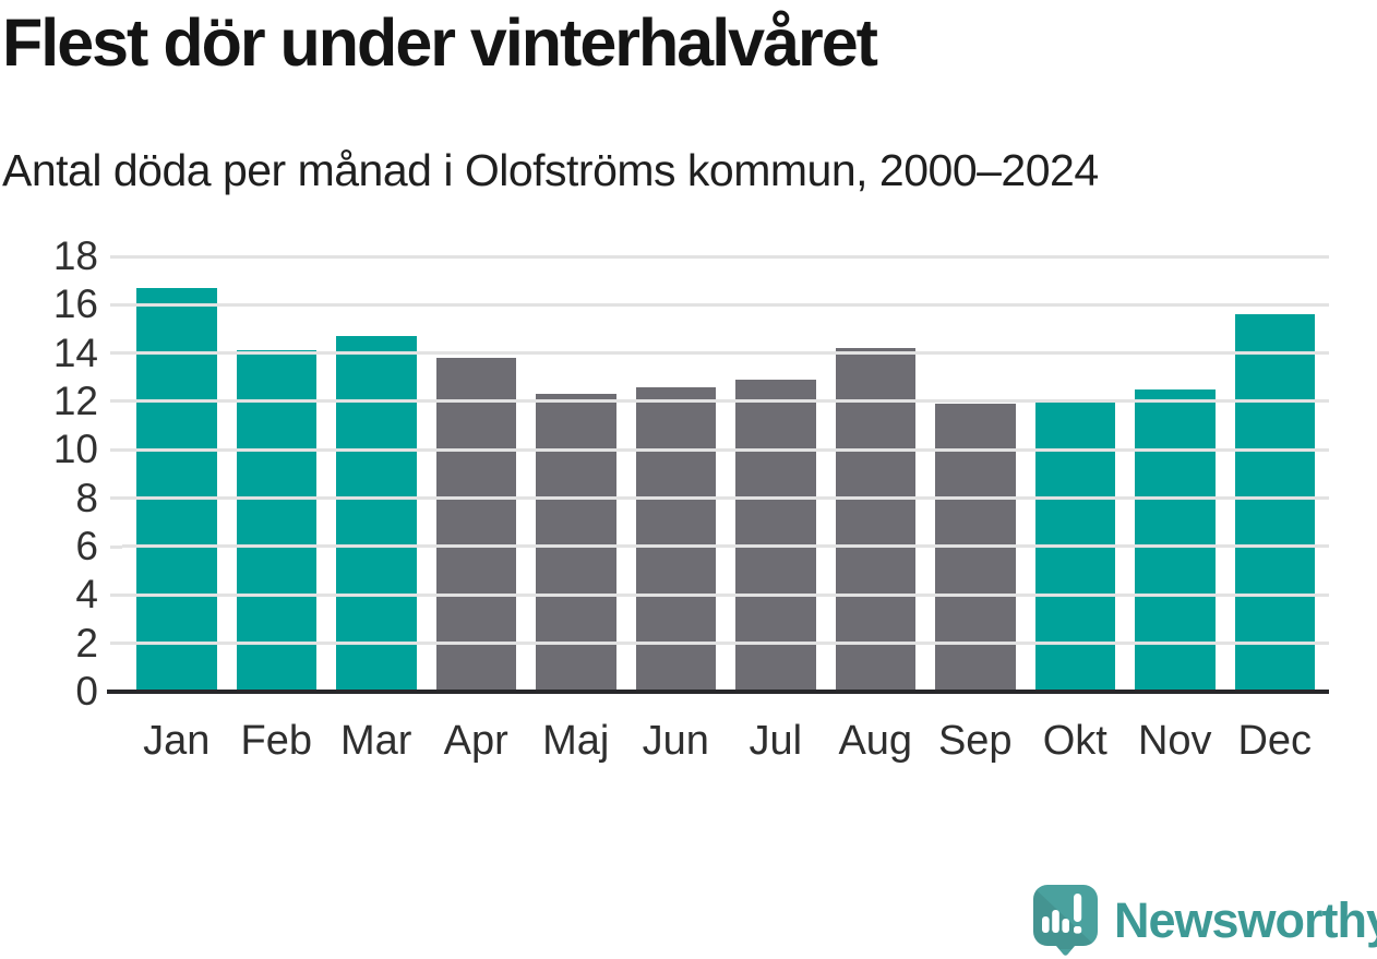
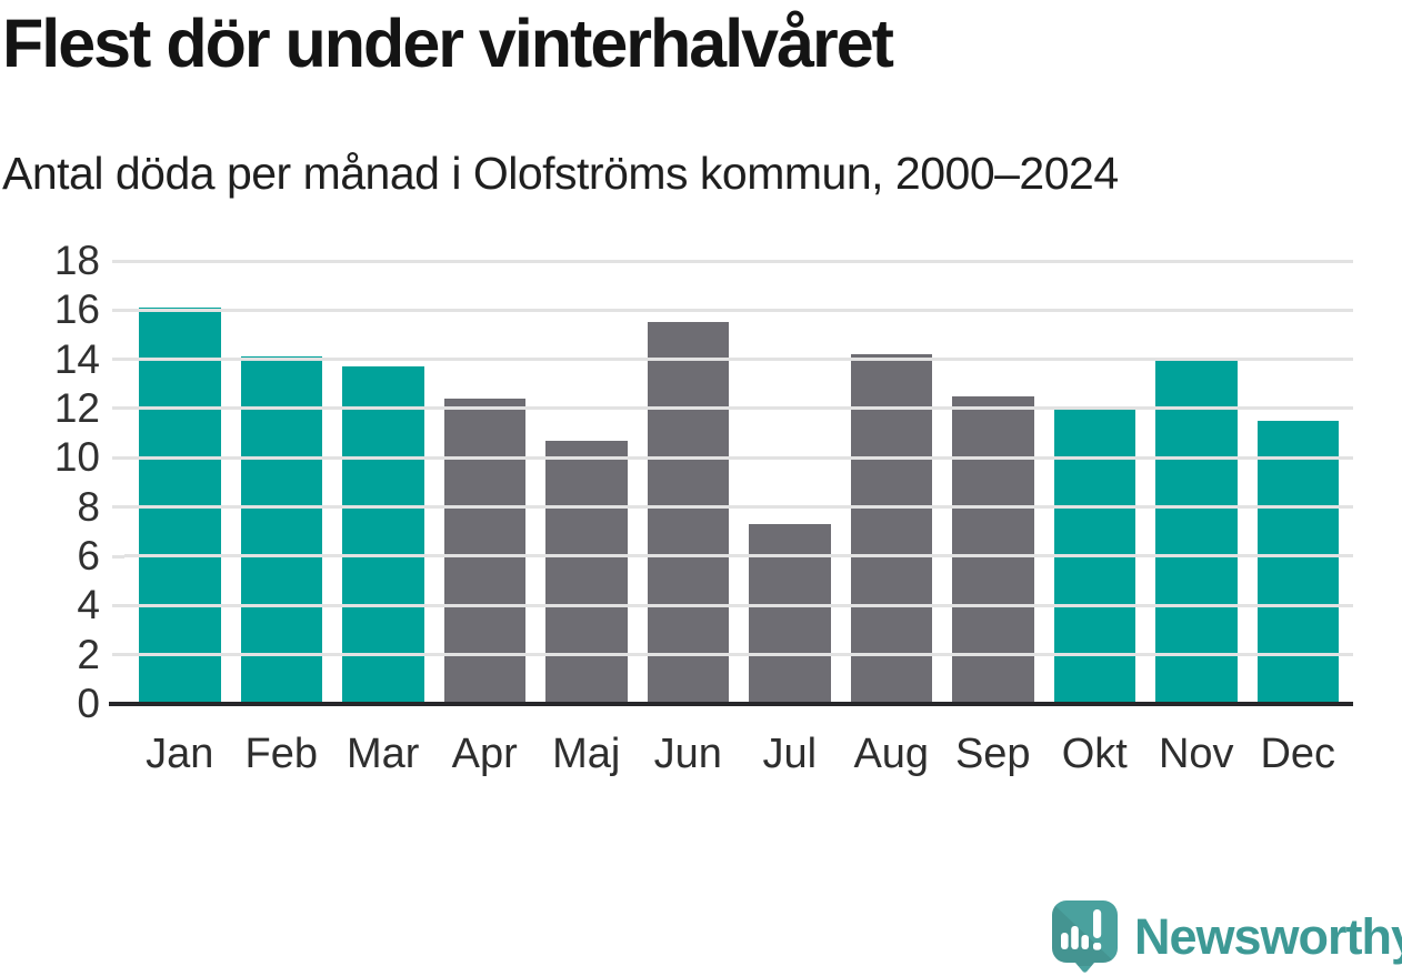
Jan: 16.7 -> 16.1
Mar: 14.7 -> 13.7
Apr: 13.8 -> 12.4
Maj: 12.3 -> 10.7
Jun: 12.6 -> 15.5
Jul: 12.9 -> 7.3
Sep: 11.9 -> 12.5
Nov: 12.5 -> 14.0
Dec: 15.6 -> 11.5
